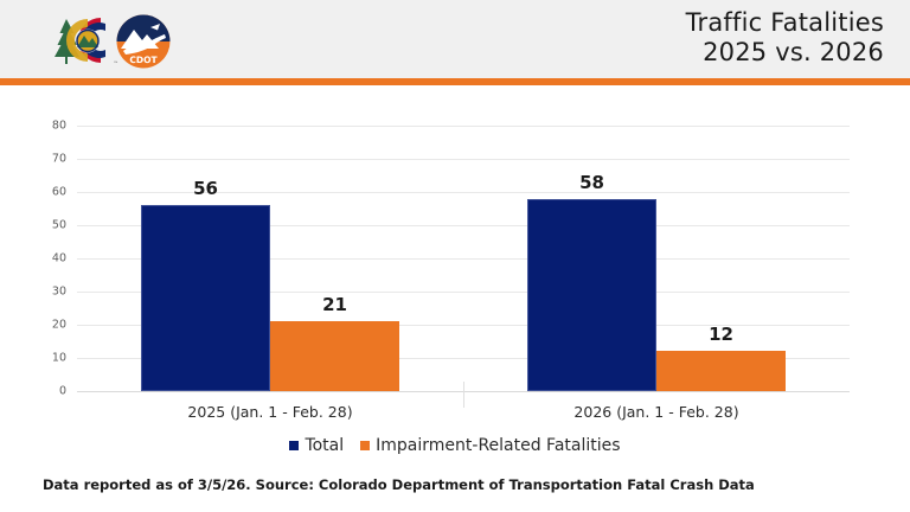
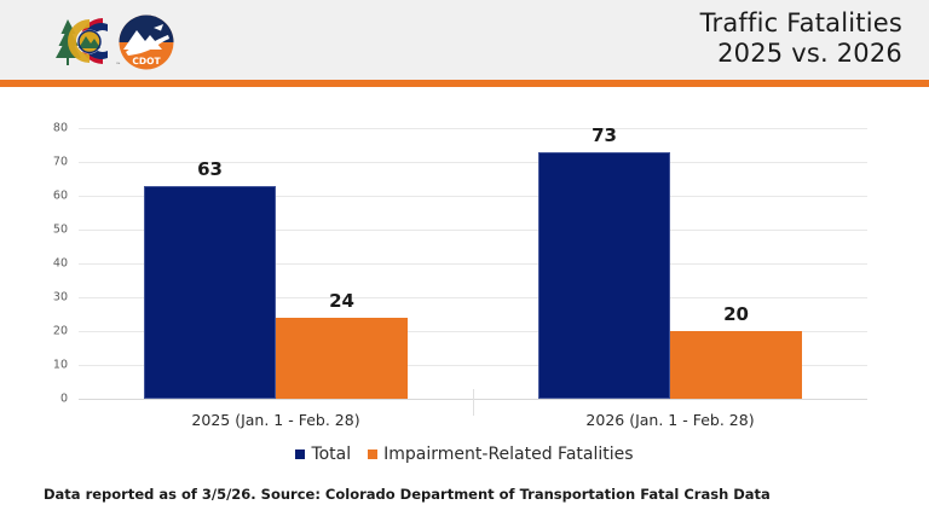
Total/2025 (Jan. 1 - Feb. 28): 56 -> 63
Impairment-Related Fatalities/2025 (Jan. 1 - Feb. 28): 21 -> 24
Total/2026 (Jan. 1 - Feb. 28): 58 -> 73
Impairment-Related Fatalities/2026 (Jan. 1 - Feb. 28): 12 -> 20
